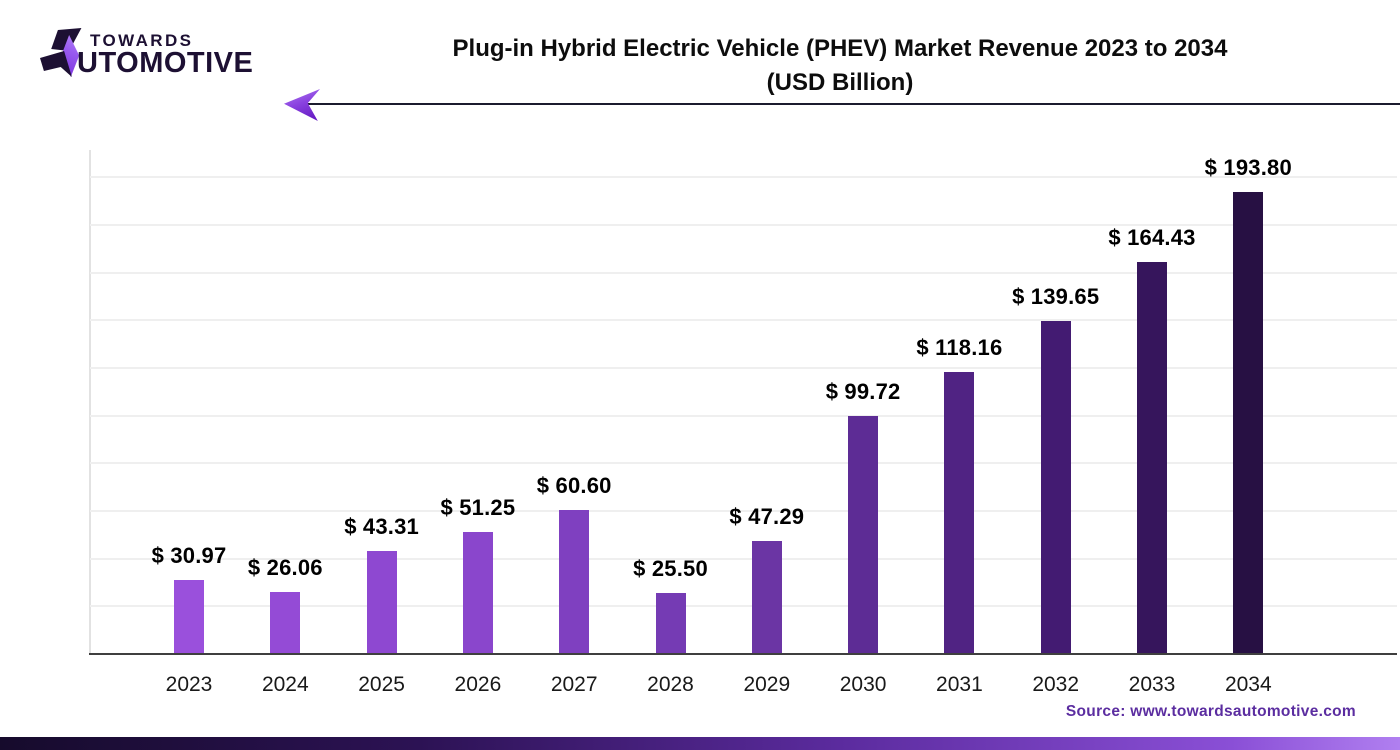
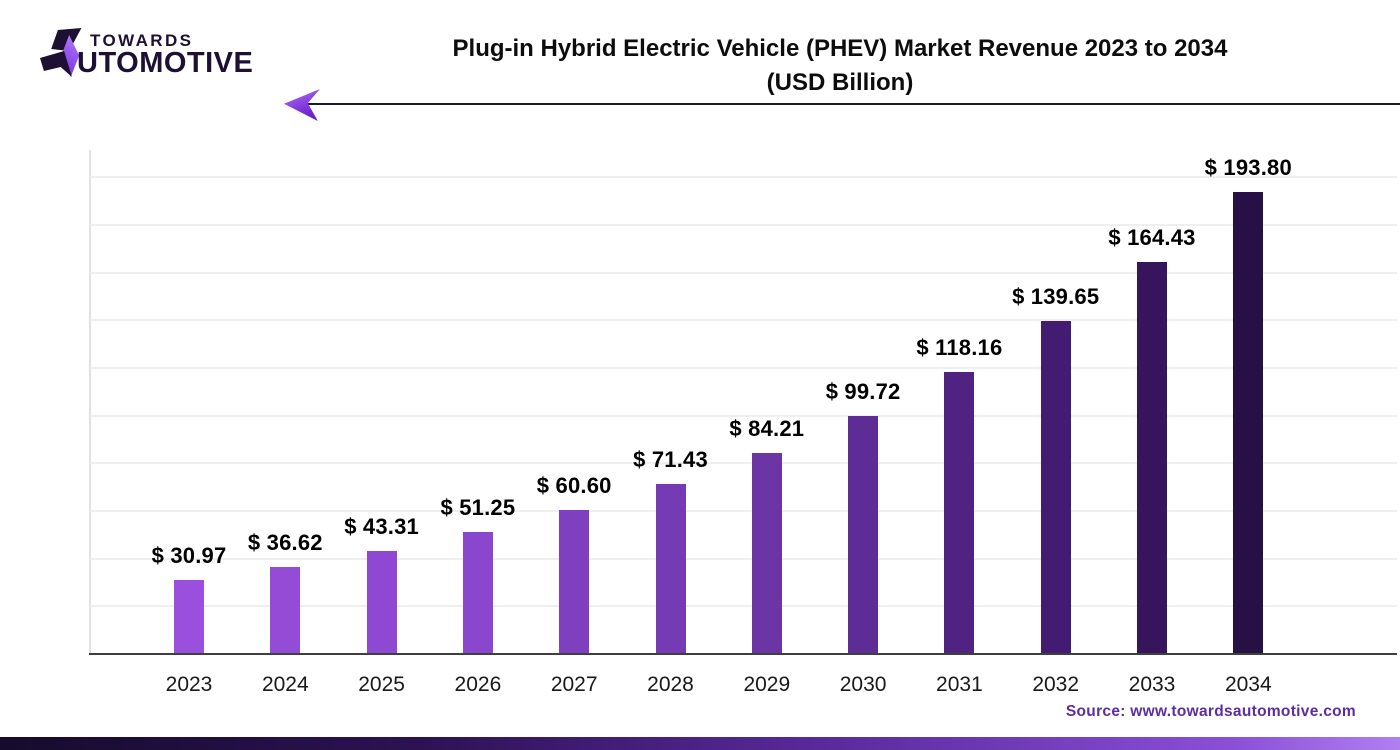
2024: 26.06 -> 36.62
2028: 25.50 -> 71.43
2029: 47.29 -> 84.21
